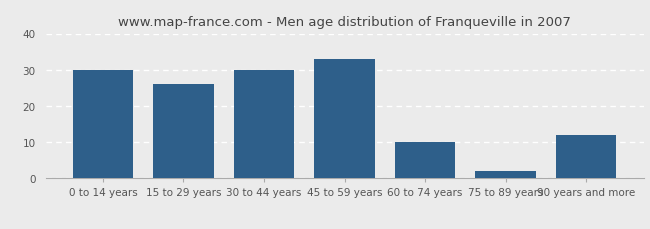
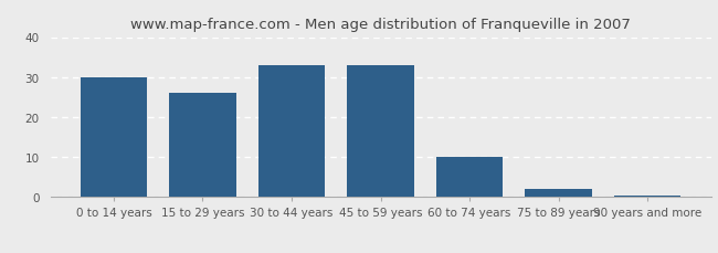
30 to 44 years: 30.0 -> 33.0
90 years and more: 12.0 -> 0.4
